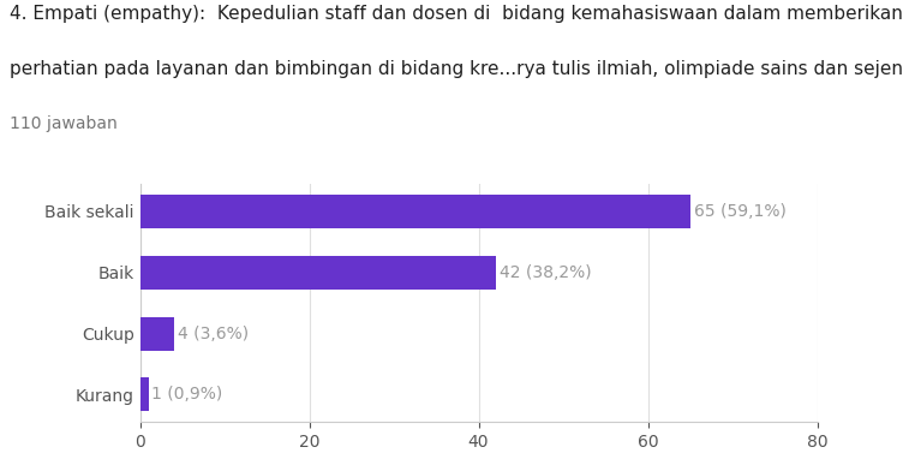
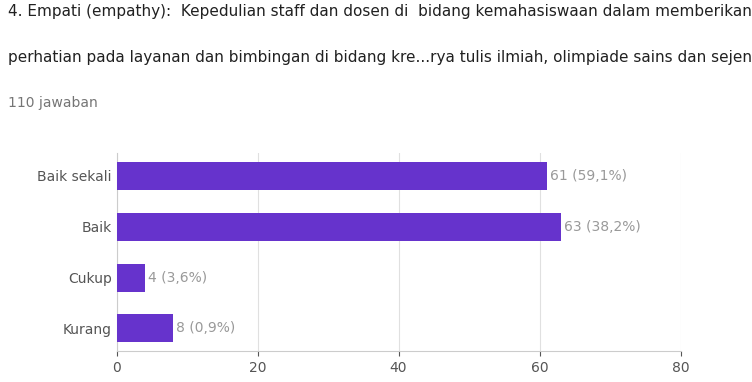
Baik sekali: 65 -> 61
Baik: 42 -> 63
Kurang: 1 -> 8
